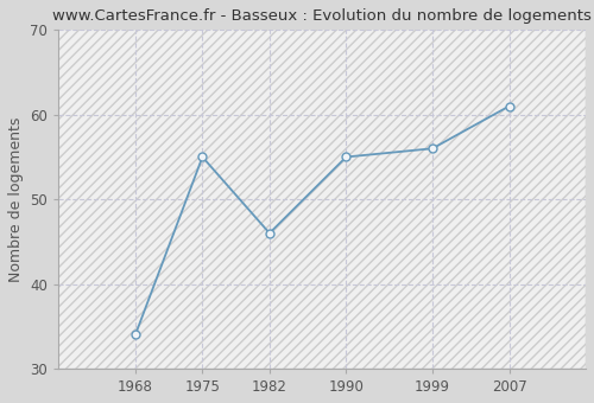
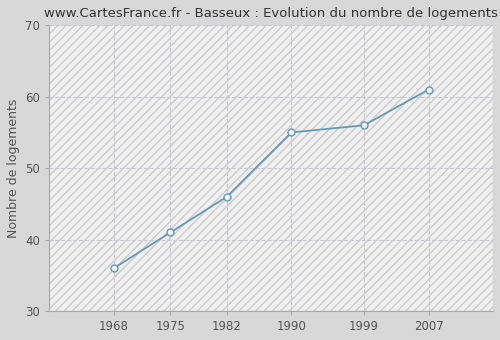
1968: 34 -> 36
1975: 55 -> 41
